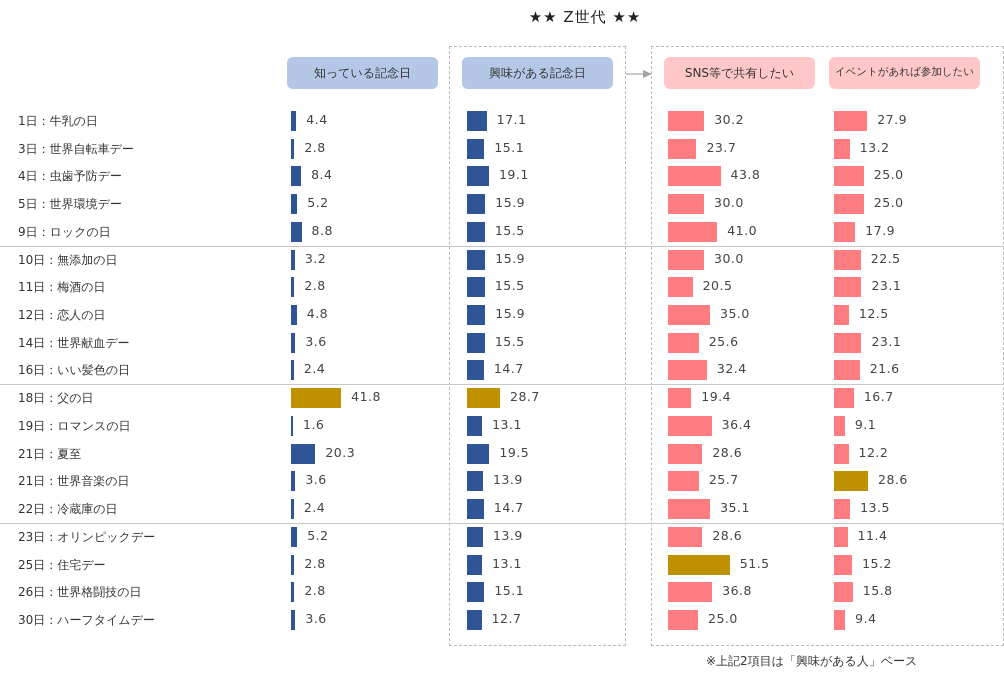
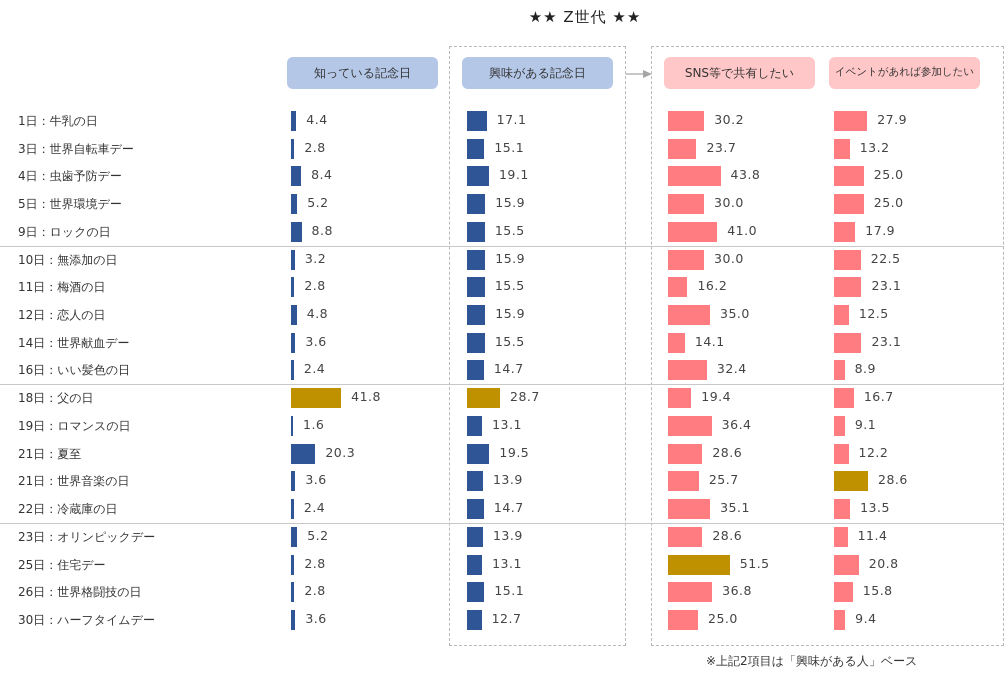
SNS等で共有したい/11日：梅酒の日: 20.5 -> 16.2
SNS等で共有したい/14日：世界献血デー: 25.6 -> 14.1
イベントがあれば参加したい/16日：いい髪色の日: 21.6 -> 8.9
イベントがあれば参加したい/25日：住宅デー: 15.2 -> 20.8
